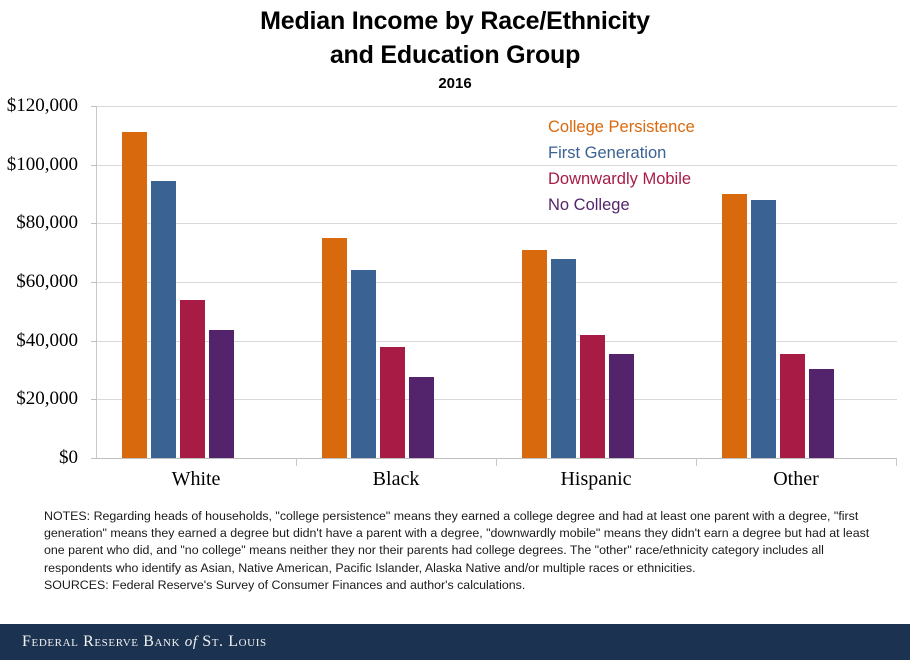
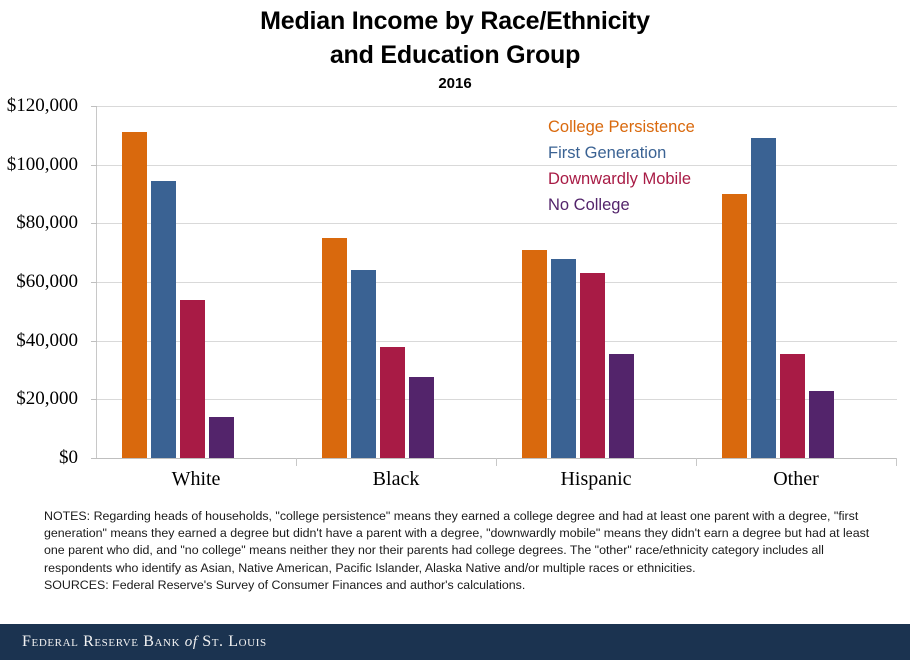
No College/White: $44000 -> $14000
Downwardly Mobile/Hispanic: $42000 -> $63000
First Generation/Other: $88000 -> $109000
No College/Other: $30000 -> $23000
